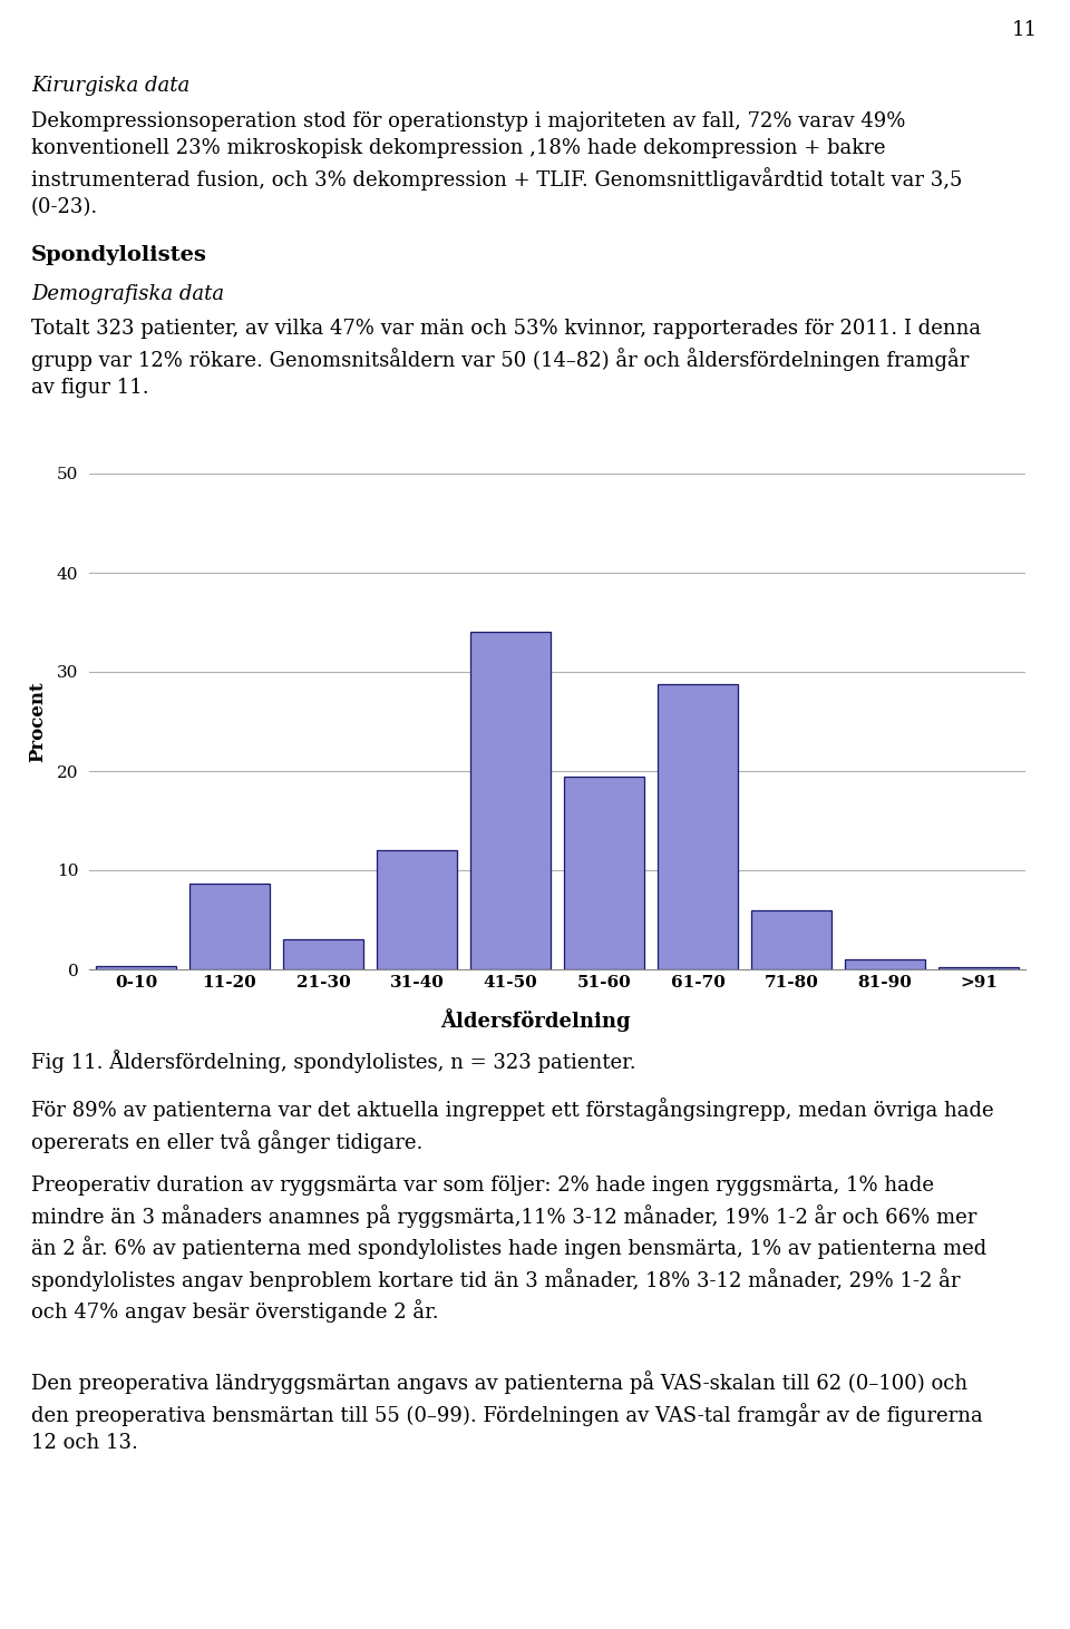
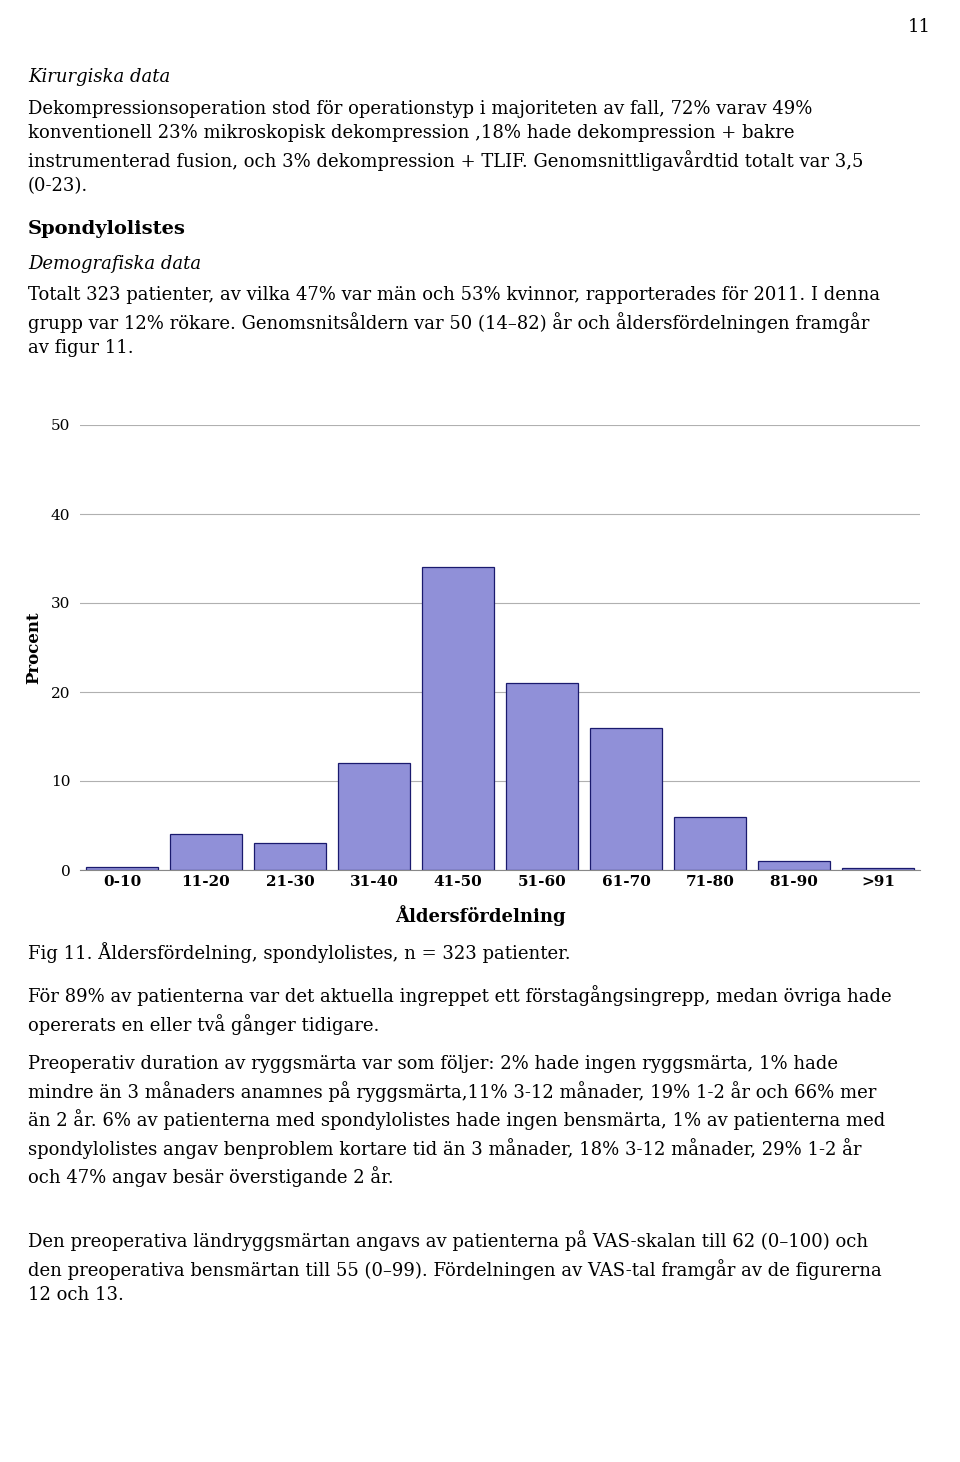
11-20: 8.6 -> 4.0
51-60: 19.4 -> 21.0
61-70: 28.8 -> 16.0
